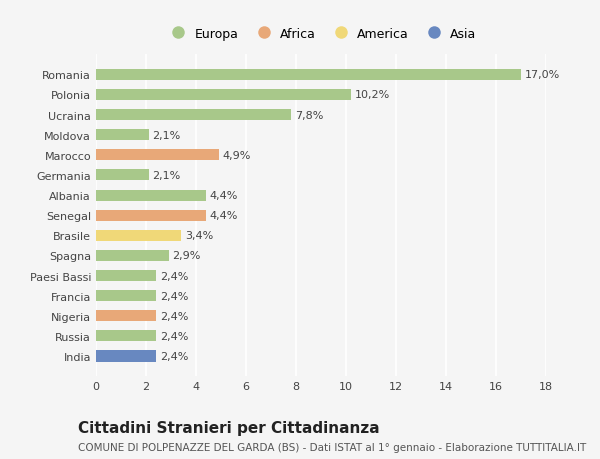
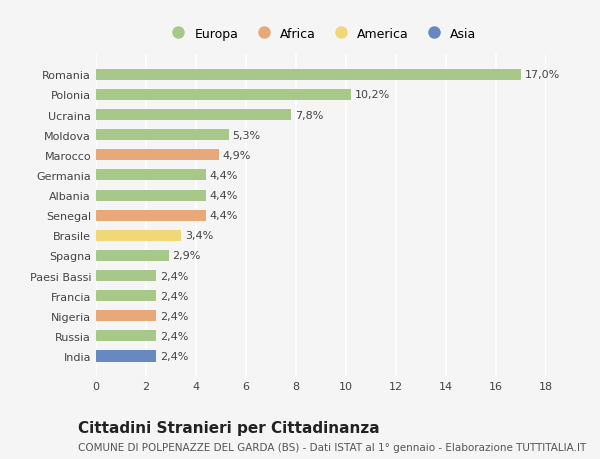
Moldova: 2,1% -> 5,3%
Germania: 2,1% -> 4,4%
